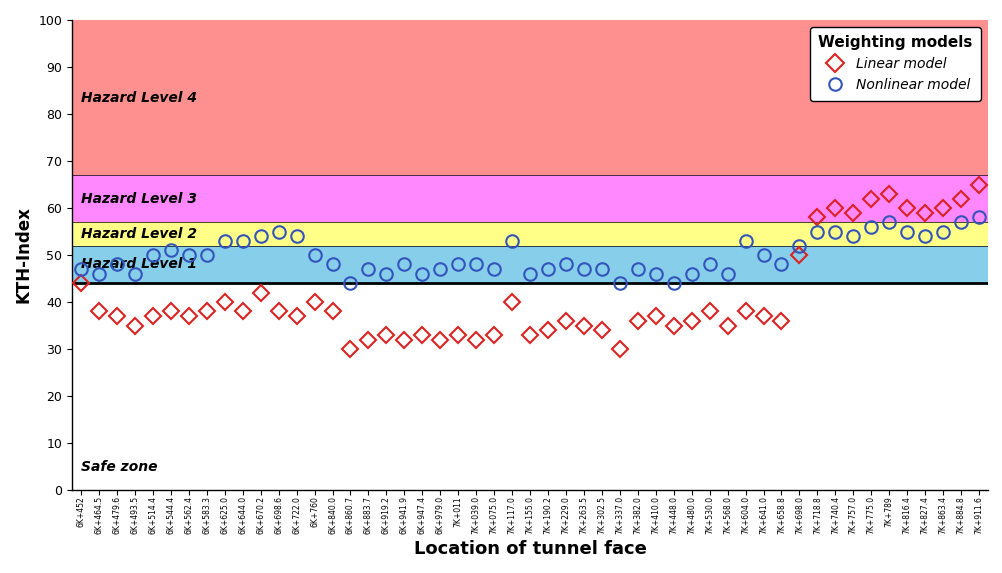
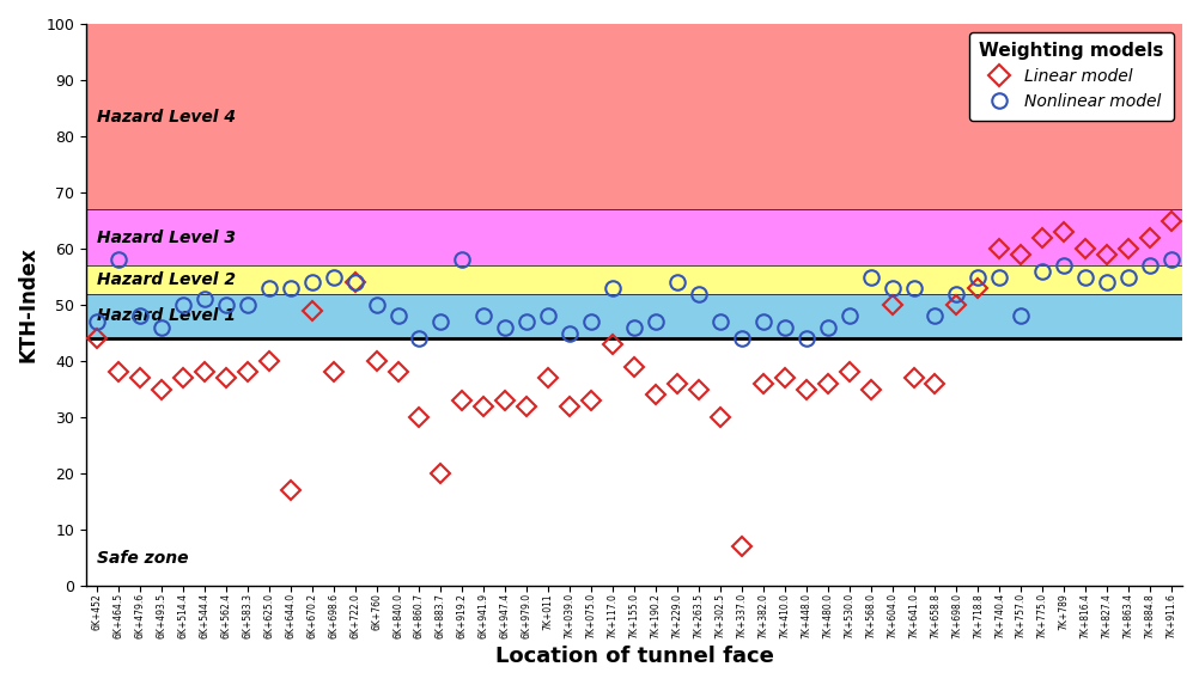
Nonlinear model/6K+464.5: 46 -> 58
Linear model/6K+644.0: 38 -> 17
Linear model/6K+670.2: 42 -> 49
Linear model/6K+722.0: 37 -> 54
Linear model/6K+883.7: 32 -> 20
Nonlinear model/6K+919.2: 46 -> 58
Linear model/7K+011: 33 -> 37
Nonlinear model/7K+039.0: 48 -> 45
Linear model/7K+117.0: 40 -> 43
Linear model/7K+155.0: 33 -> 39
Nonlinear model/7K+229.0: 48 -> 54
Nonlinear model/7K+263.5: 47 -> 52
Linear model/7K+302.5: 34 -> 30
Linear model/7K+337.0: 30 -> 7
Nonlinear model/7K+568.0: 46 -> 55
Linear model/7K+604.0: 38 -> 50
Nonlinear model/7K+641.0: 50 -> 53
Linear model/7K+718.8: 58 -> 53
Nonlinear model/7K+757.0: 54 -> 48
